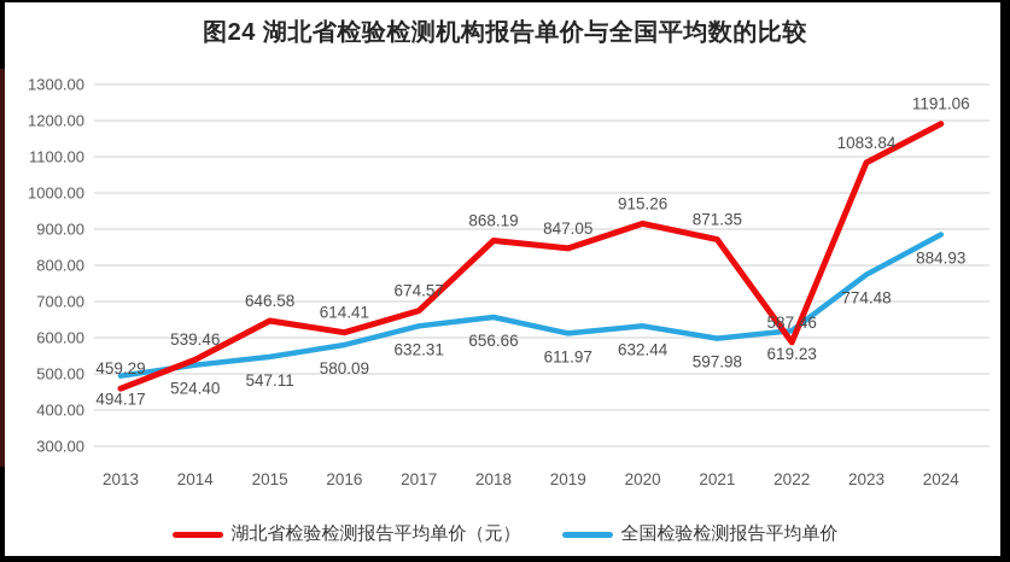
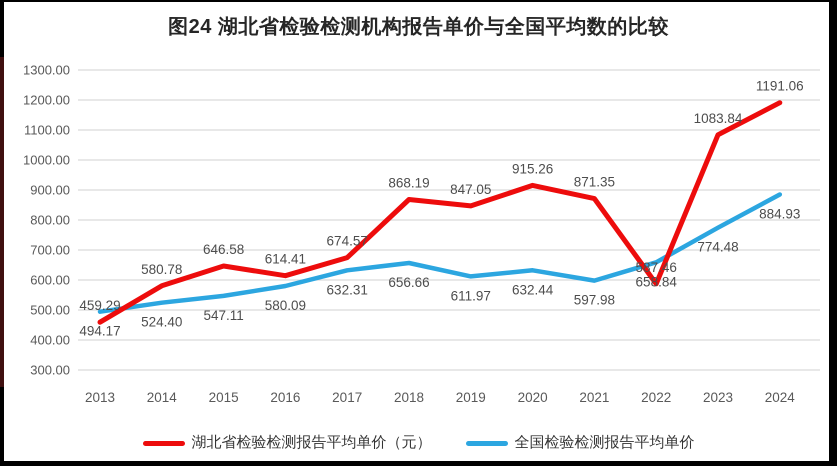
湖北省检验检测报告平均单价（元）/2014: 539.46 -> 580.78
全国检验检测报告平均单价/2022: 619.23 -> 658.84
